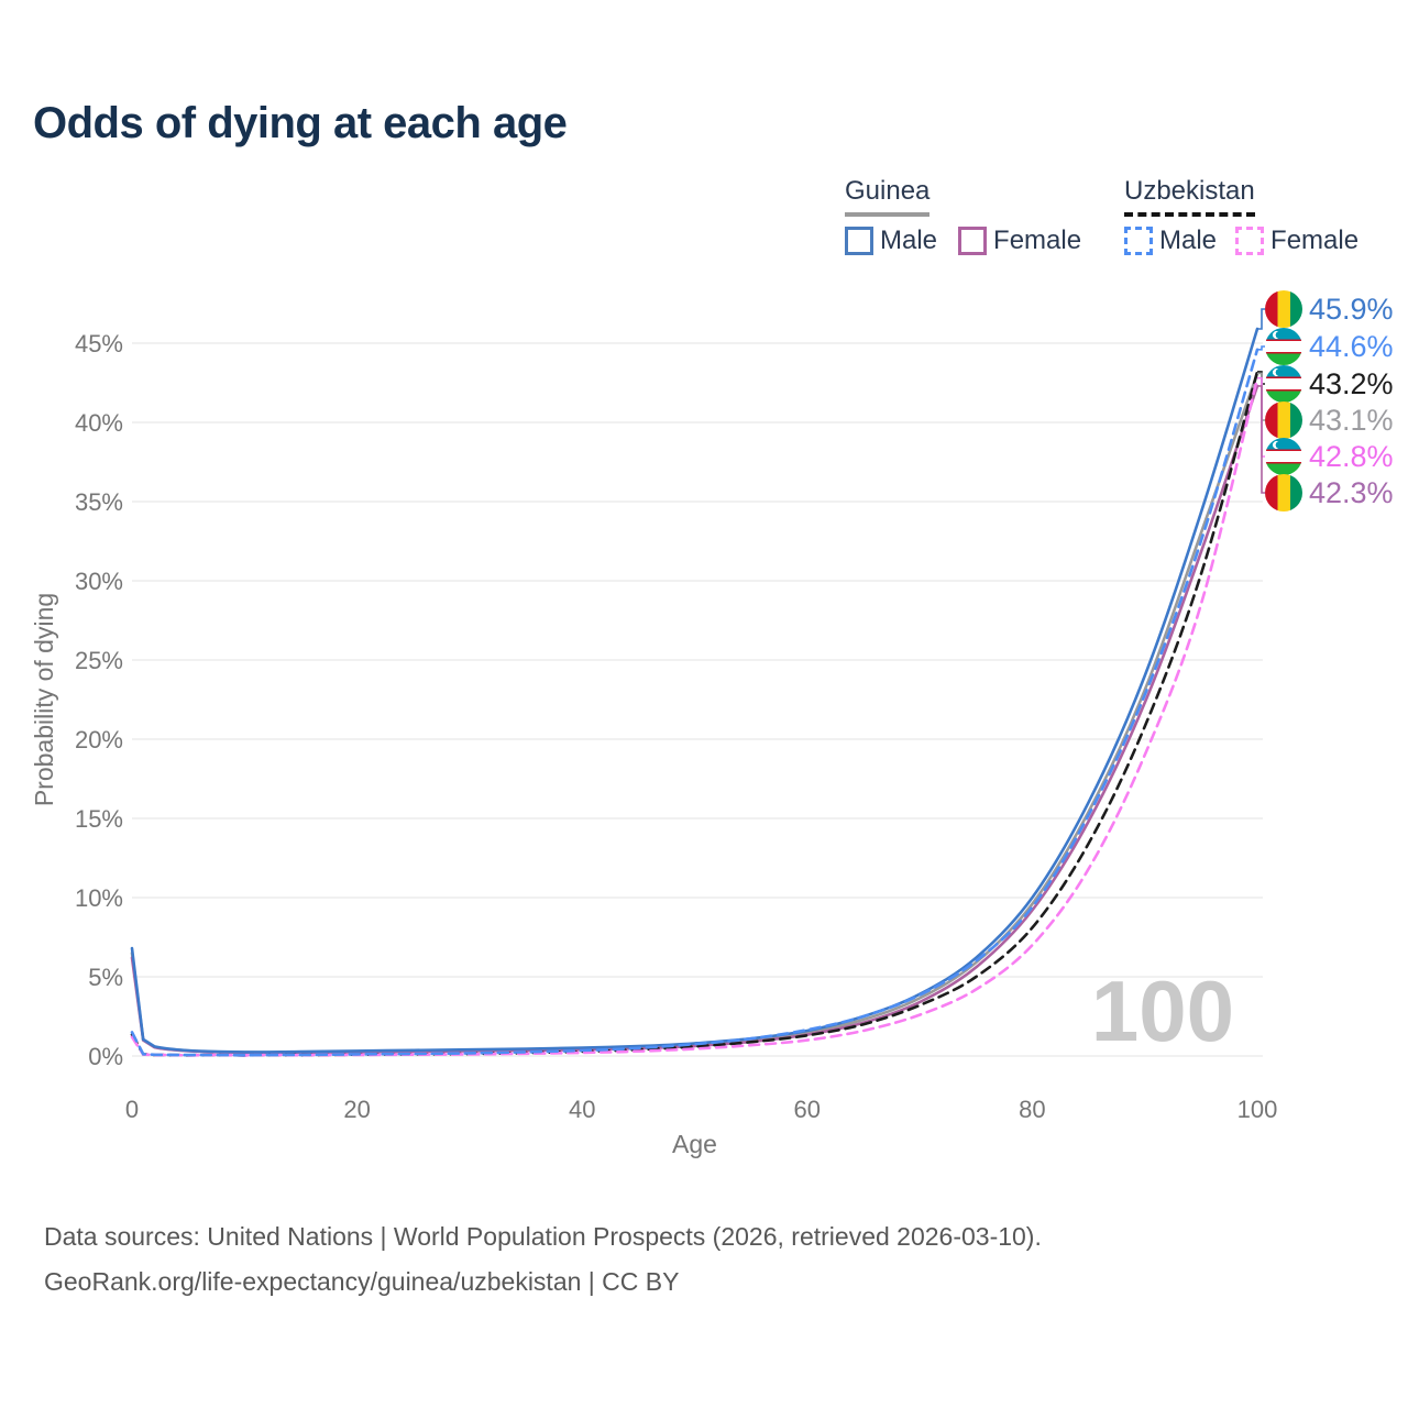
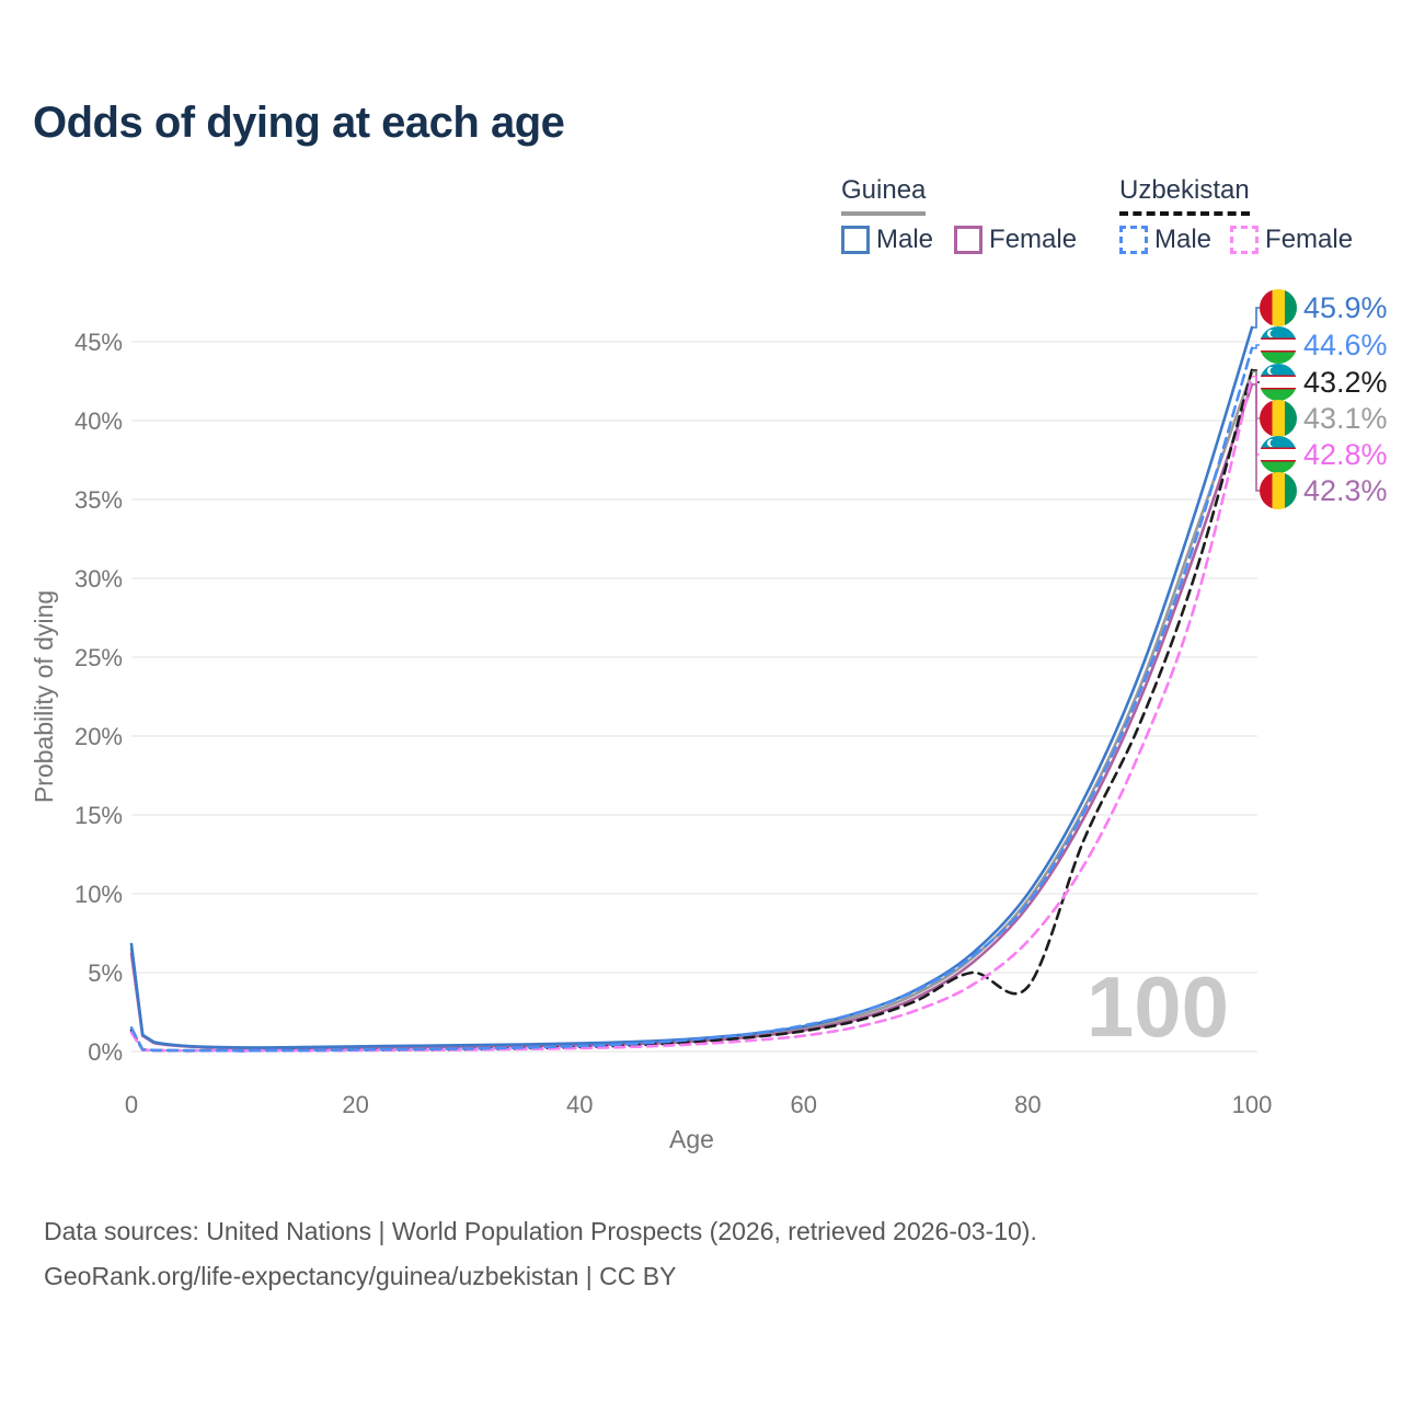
Uzbekistan/80: 8.1% -> 4.1%
